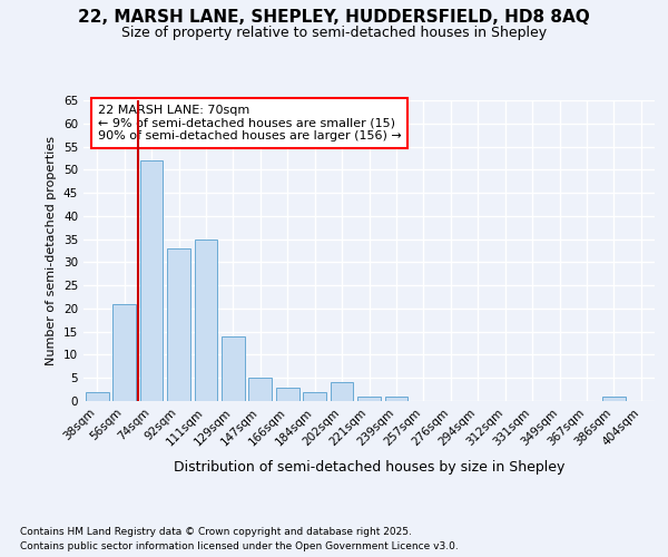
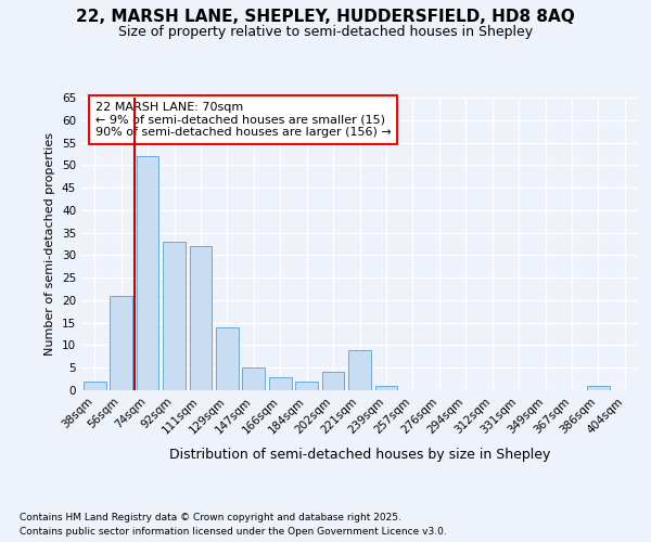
111sqm: 35 -> 32
221sqm: 1 -> 9
